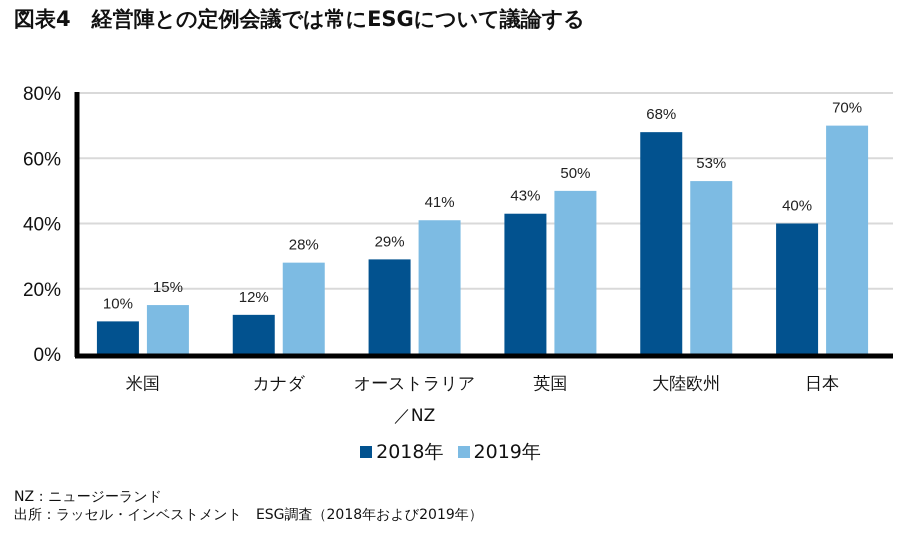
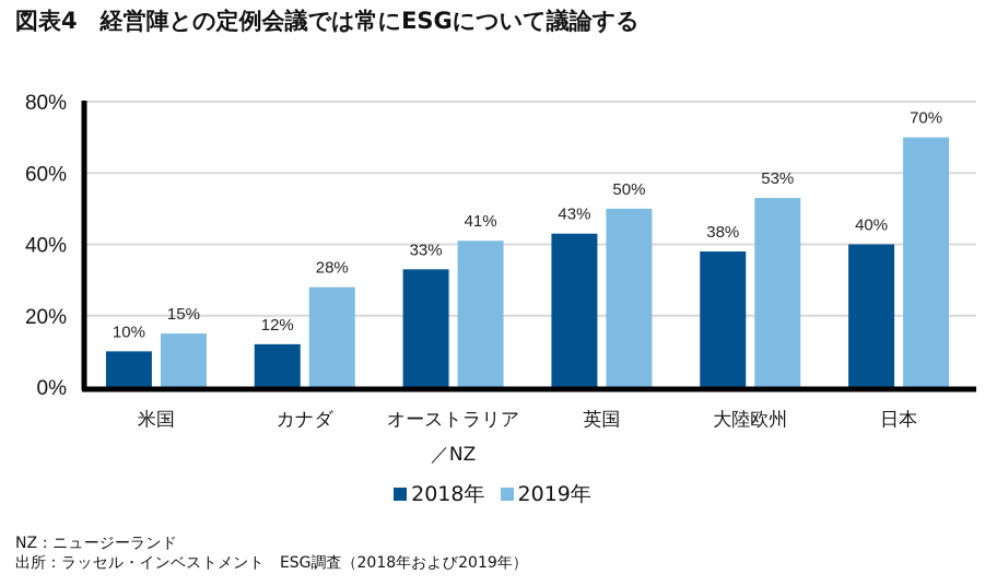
2018年/オーストラリア ／NZ: 29% -> 33%
2018年/大陸欧州: 68% -> 38%
